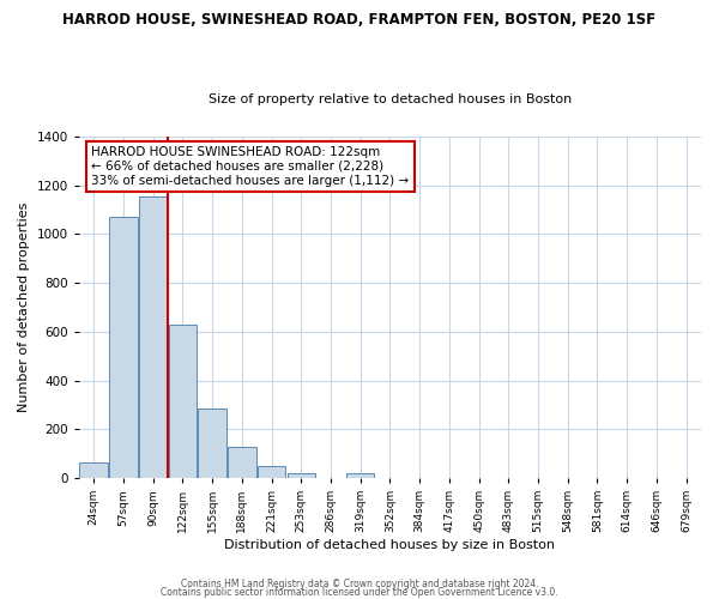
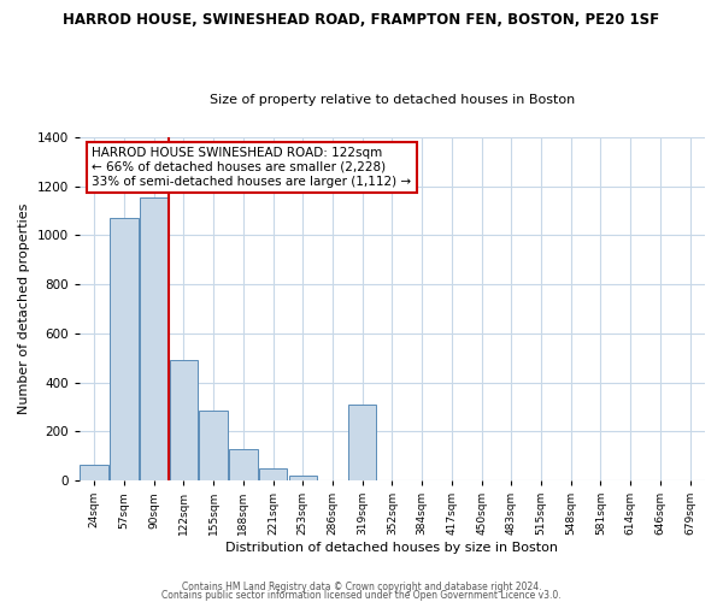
122sqm: 630 -> 490
319sqm: 22 -> 310
